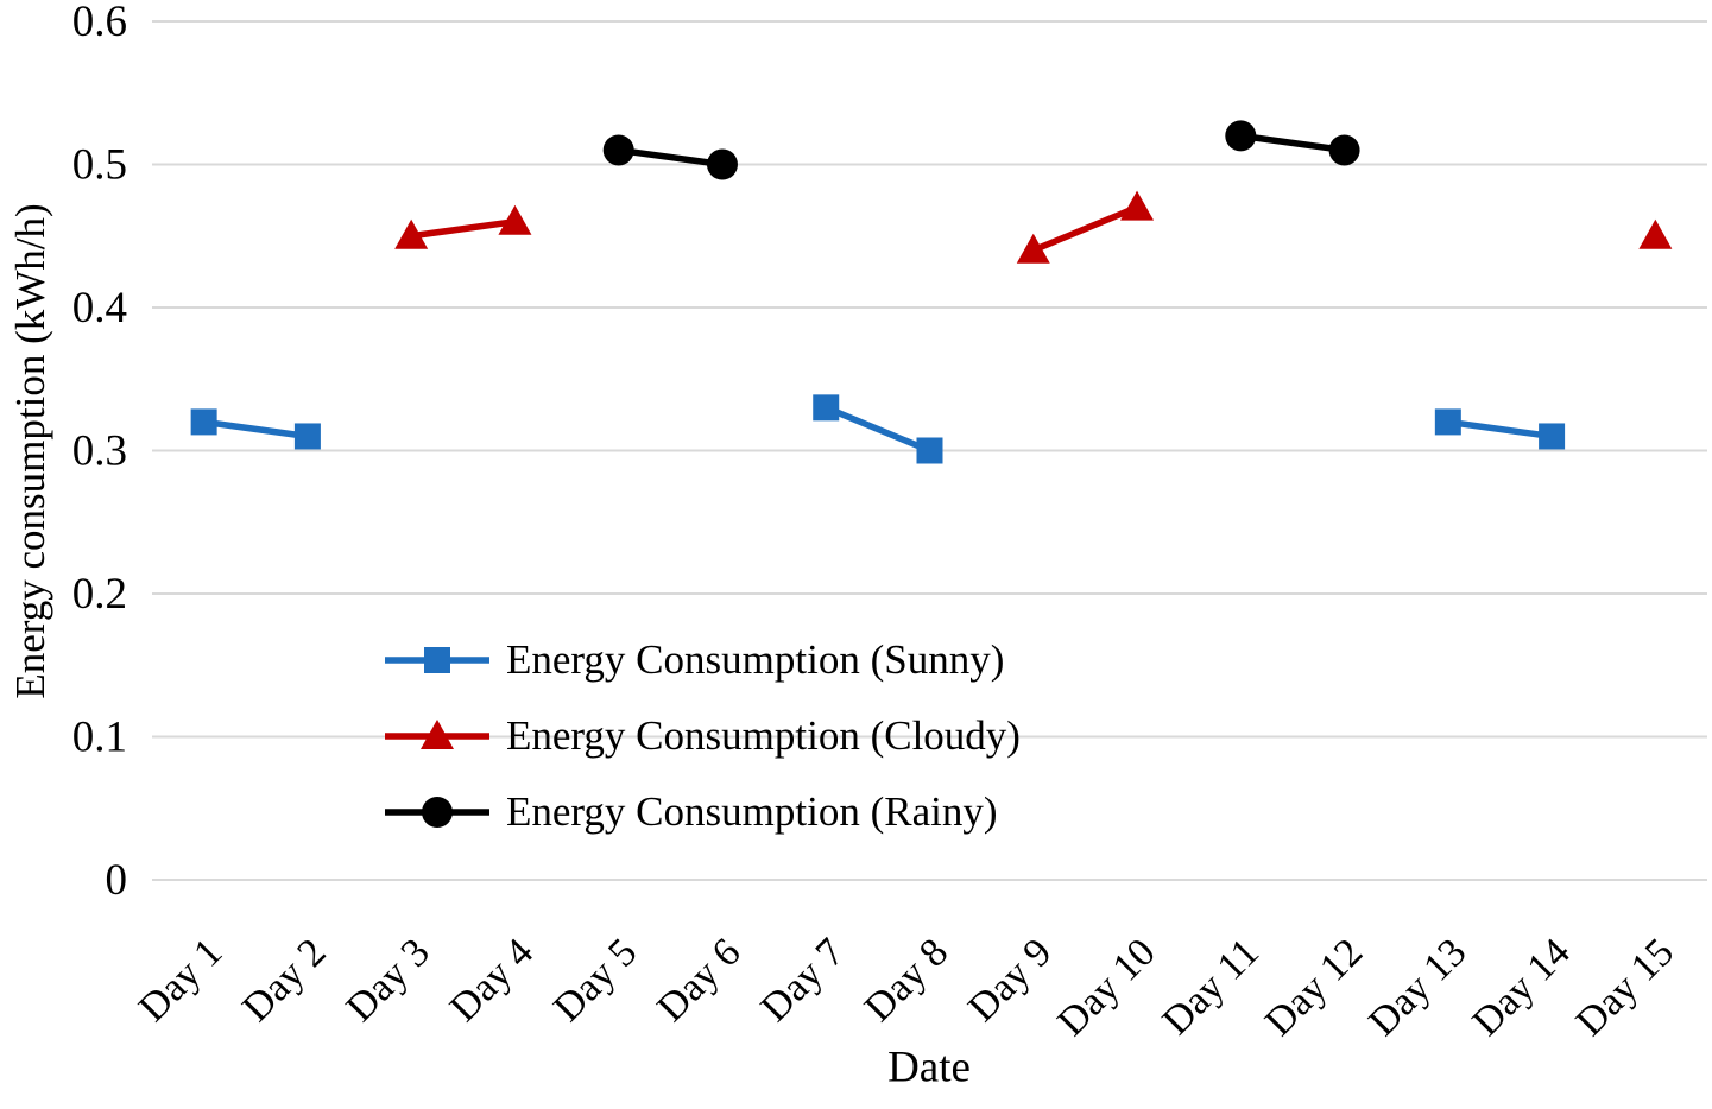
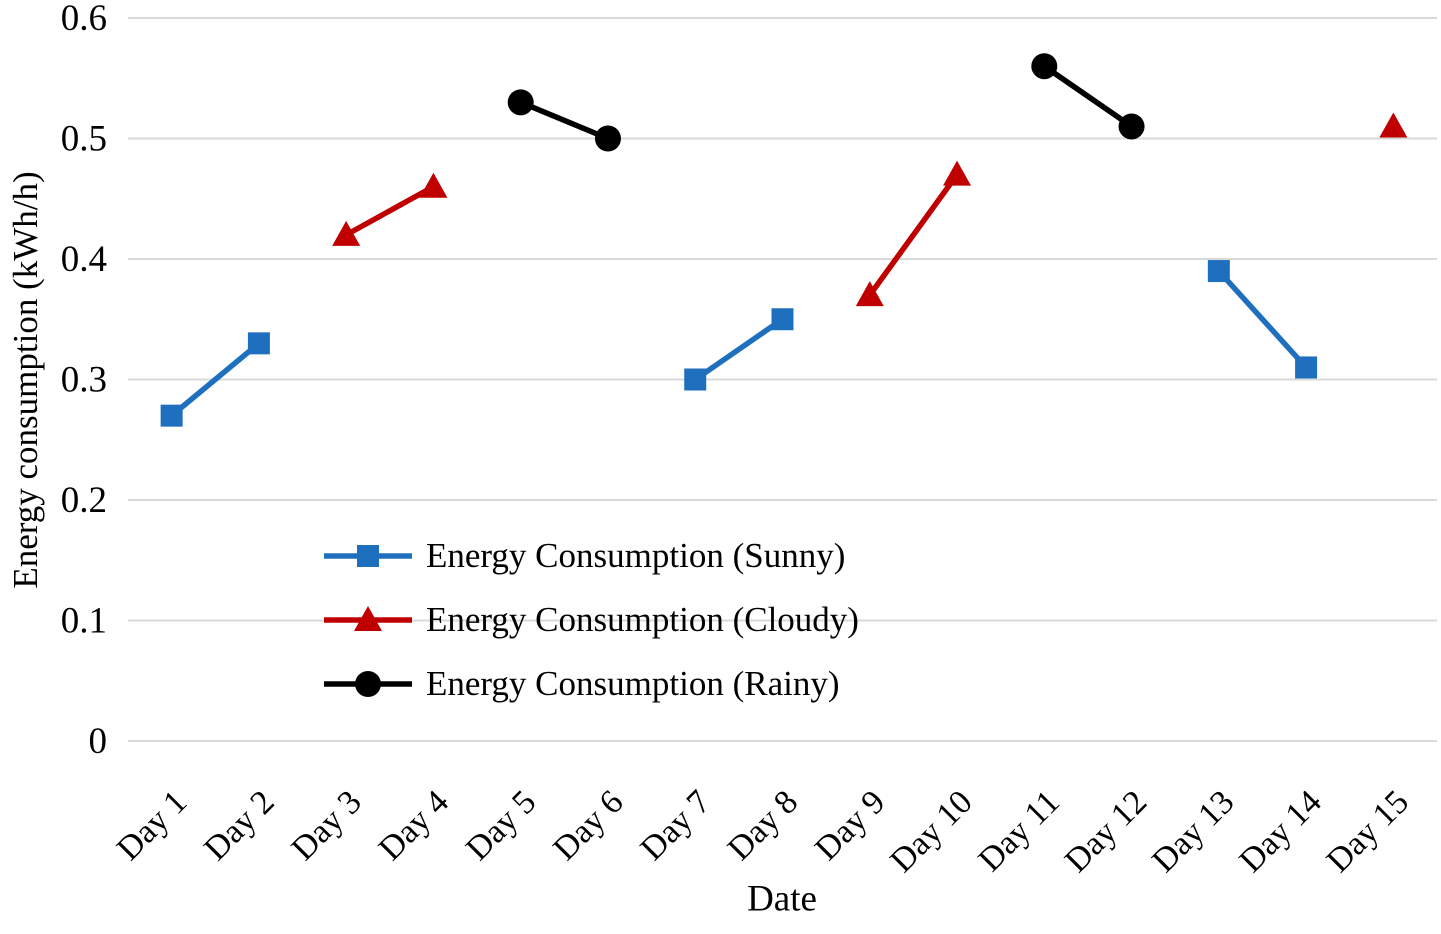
Energy Consumption (Sunny)/Day 1: 0.32 -> 0.27
Energy Consumption (Sunny)/Day 2: 0.31 -> 0.33
Energy Consumption (Cloudy)/Day 3: 0.45 -> 0.42
Energy Consumption (Rainy)/Day 5: 0.51 -> 0.53
Energy Consumption (Sunny)/Day 7: 0.33 -> 0.30
Energy Consumption (Sunny)/Day 8: 0.30 -> 0.35
Energy Consumption (Cloudy)/Day 9: 0.44 -> 0.37
Energy Consumption (Rainy)/Day 11: 0.52 -> 0.56
Energy Consumption (Sunny)/Day 13: 0.32 -> 0.39
Energy Consumption (Cloudy)/Day 15: 0.45 -> 0.51
